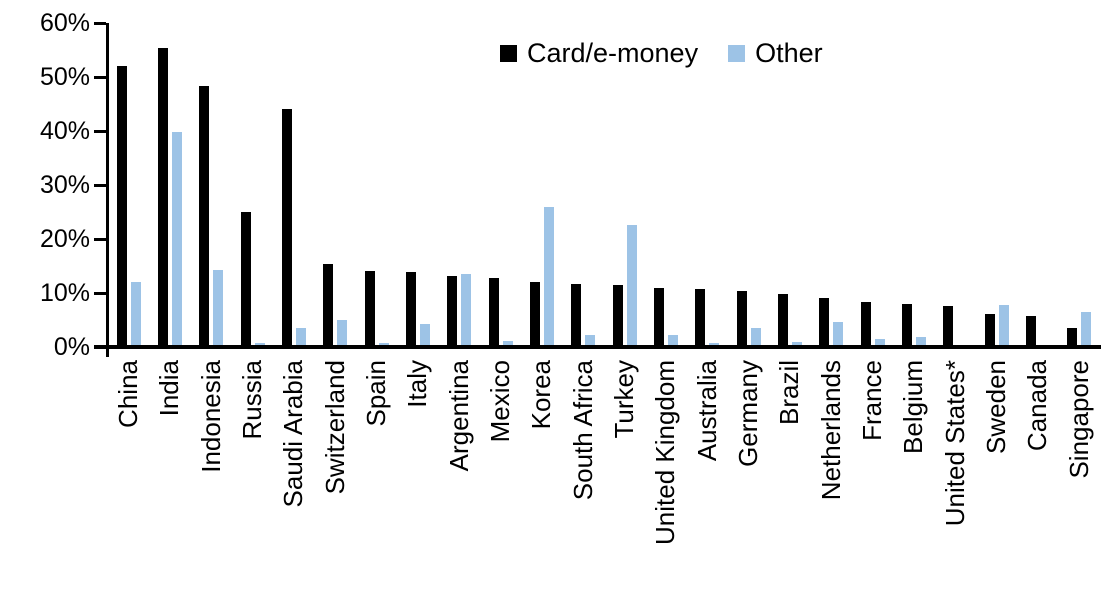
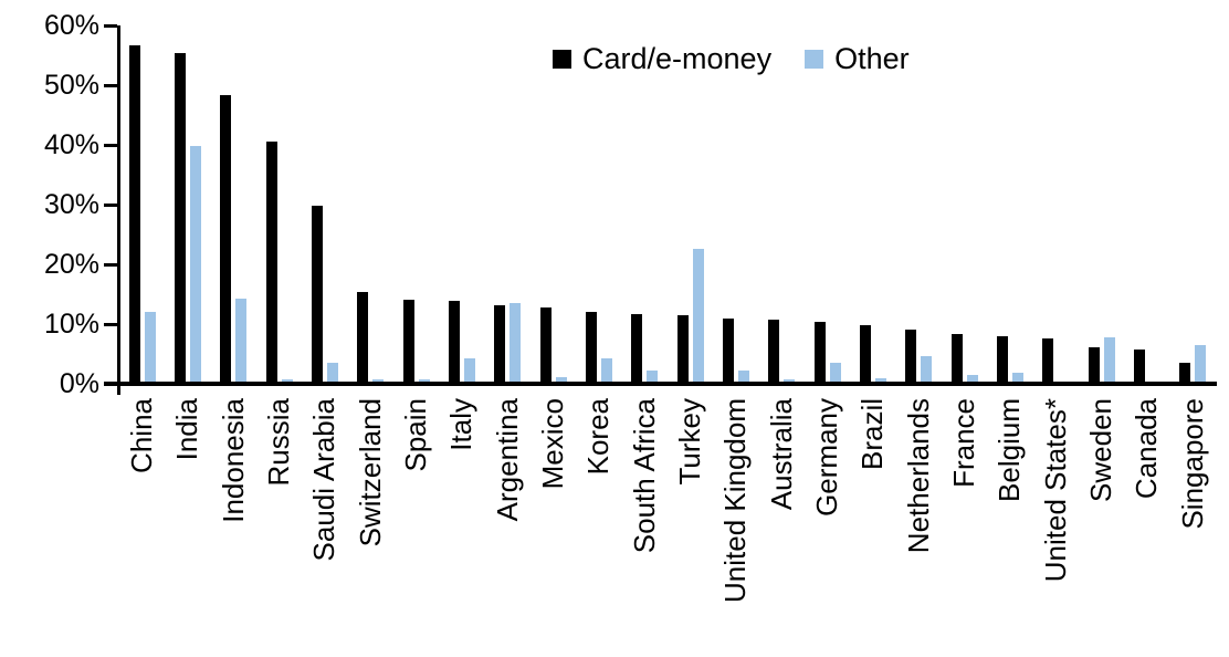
Card/e-money/China: 52% -> 57%
Card/e-money/Russia: 25% -> 41%
Card/e-money/Saudi Arabia: 44% -> 30%
Other/Switzerland: 5% -> 1%
Other/Korea: 26% -> 4%
